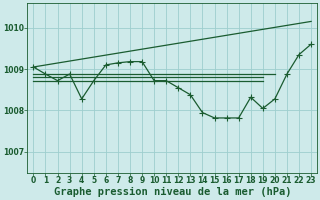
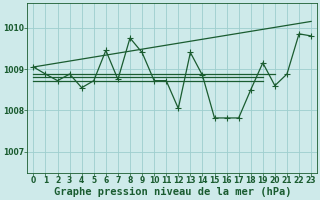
4: 1008.28 -> 1008.55
6: 1009.10 -> 1009.45
7: 1009.15 -> 1008.75
8: 1009.18 -> 1009.75
9: 1009.18 -> 1009.40
12: 1008.55 -> 1008.05
13: 1008.38 -> 1009.40
14: 1007.95 -> 1008.85
18: 1008.32 -> 1008.50
19: 1008.05 -> 1009.15
20: 1008.28 -> 1008.60
22: 1009.35 -> 1009.85
23: 1009.60 -> 1009.80
